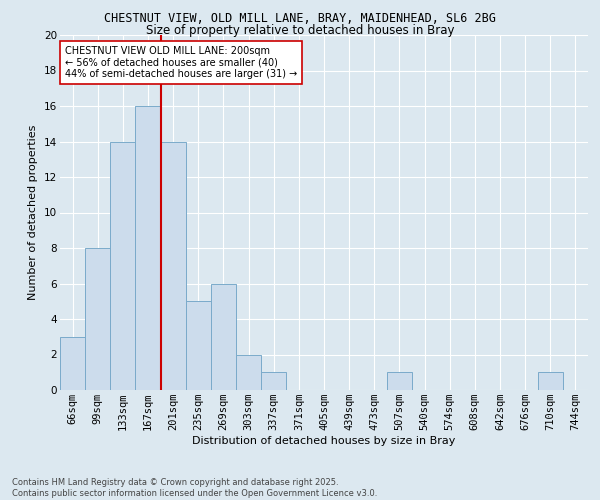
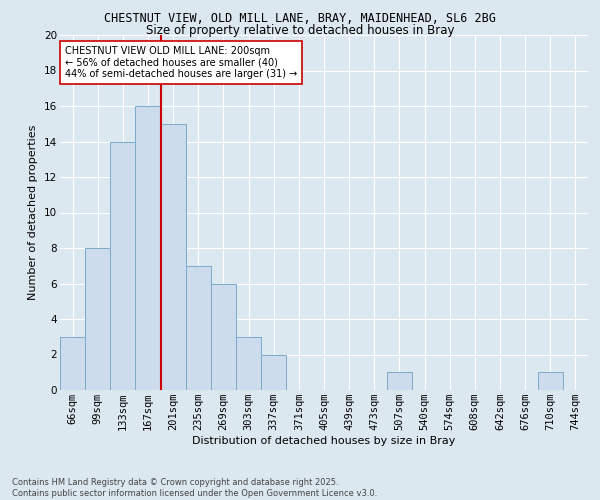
201sqm: 14 -> 15
235sqm: 5 -> 7
303sqm: 2 -> 3
337sqm: 1 -> 2
